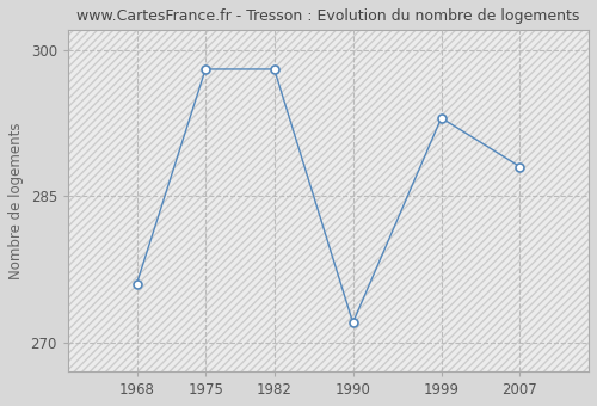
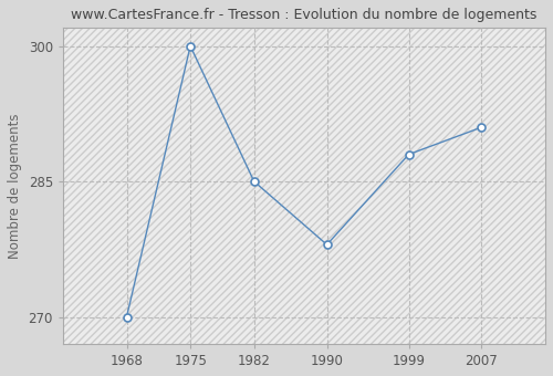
1968: 276 -> 270
1975: 298 -> 300
1982: 298 -> 285
1990: 272 -> 278
1999: 293 -> 288
2007: 288 -> 291
